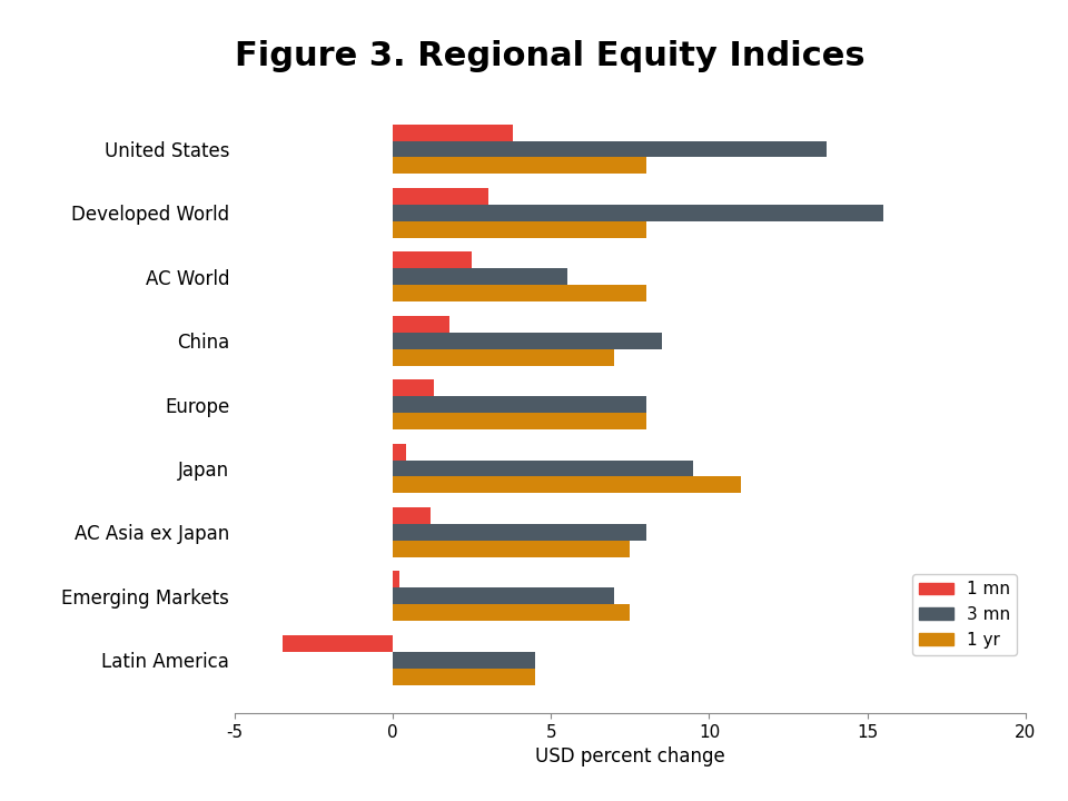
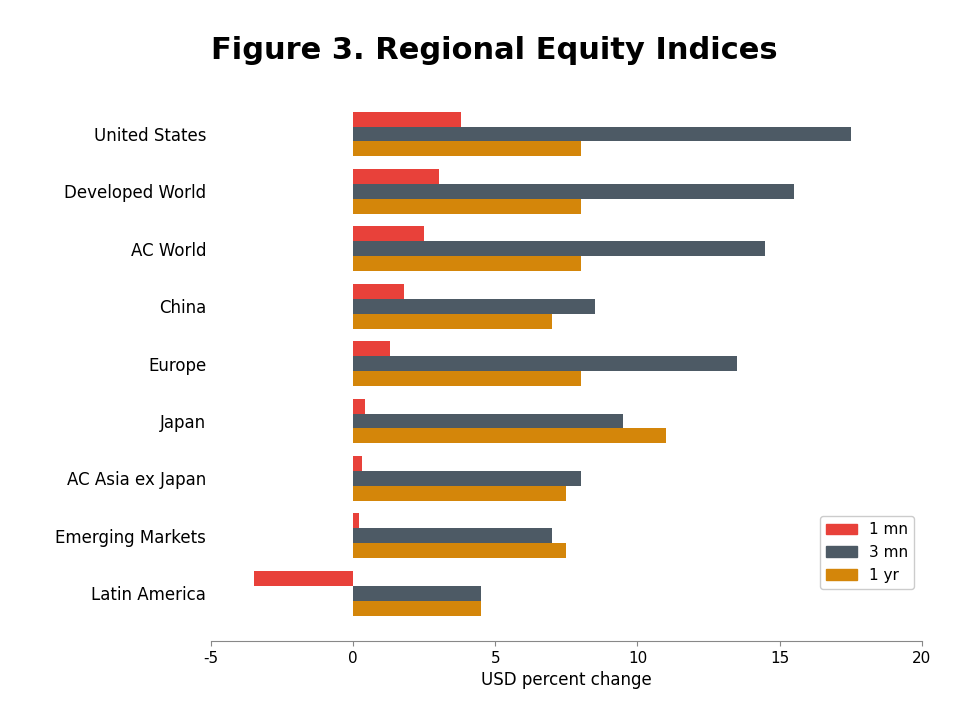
3 mn/United States: 13.7 -> 17.5
3 mn/AC World: 5.5 -> 14.5
3 mn/Europe: 8.0 -> 13.5
1 mn/AC Asia ex Japan: 1.2 -> 0.3
